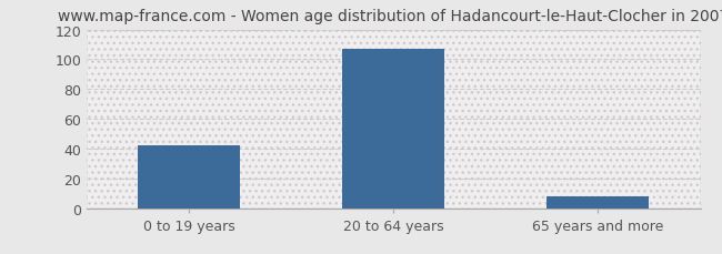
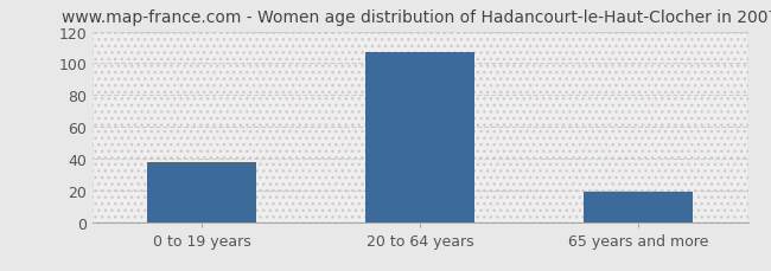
0 to 19 years: 42 -> 38
65 years and more: 8 -> 19
